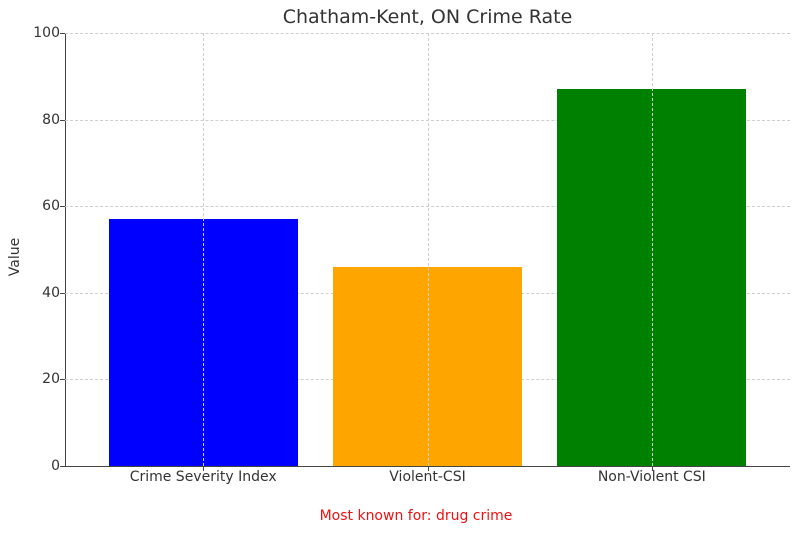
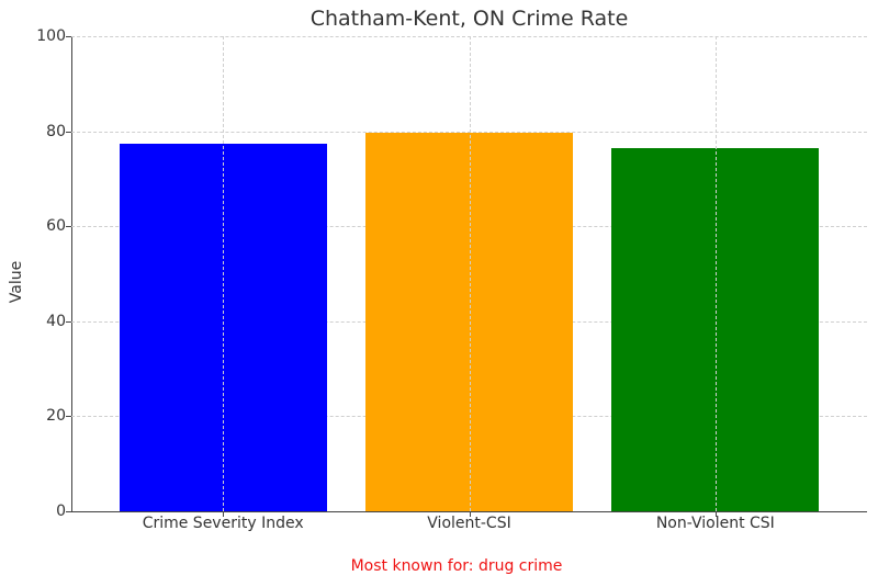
Crime Severity Index: 57 -> 77
Violent-CSI: 46 -> 80
Non-Violent CSI: 87 -> 76
